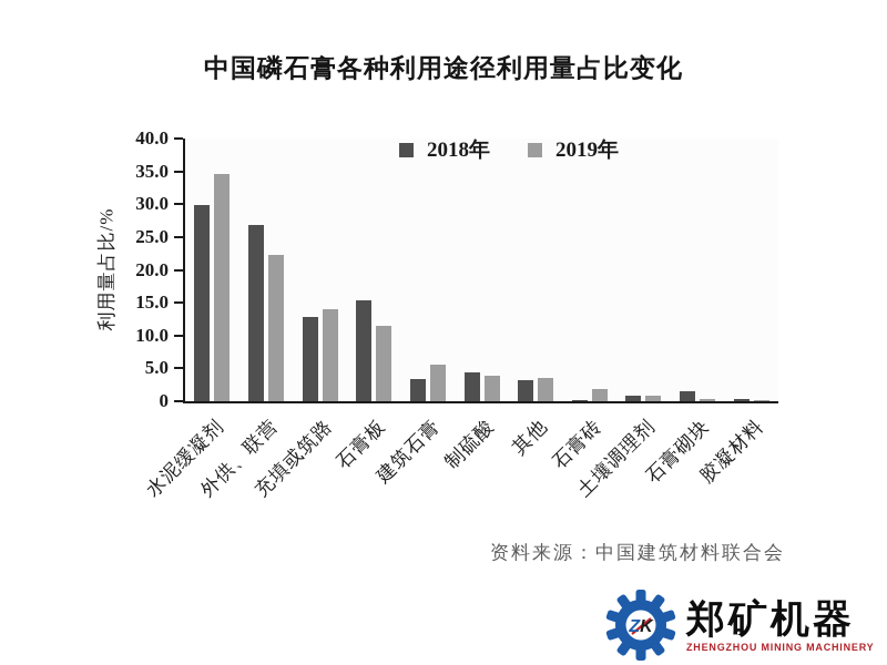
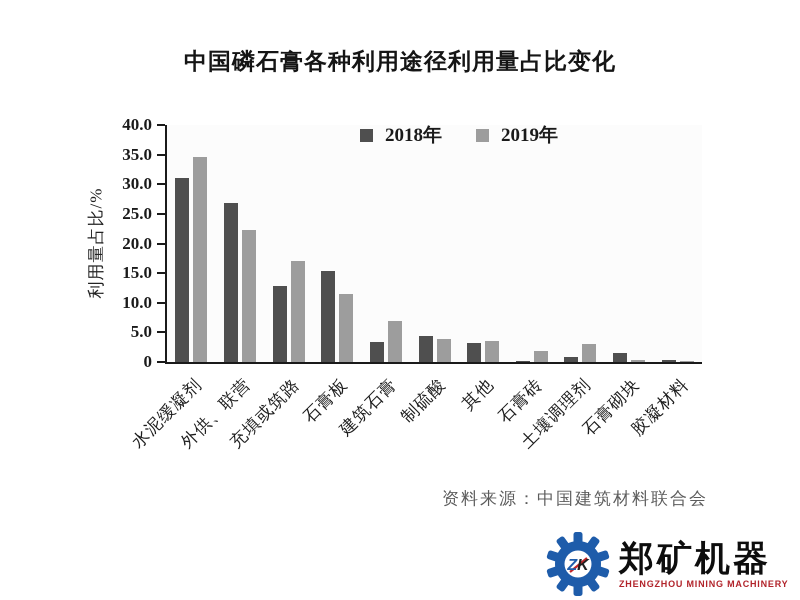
2018年/水泥缓凝剂: 30 -> 31
2019年/充填或筑路: 14 -> 17
2019年/建筑石膏: 6 -> 7
2019年/土壤调理剂: 1 -> 3
